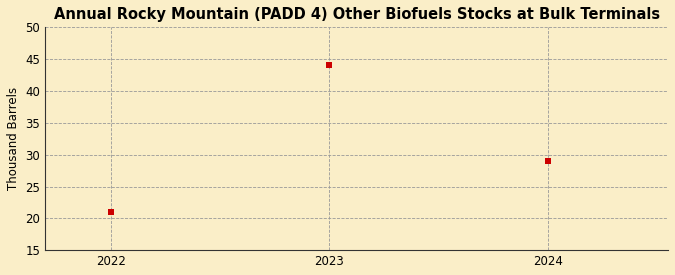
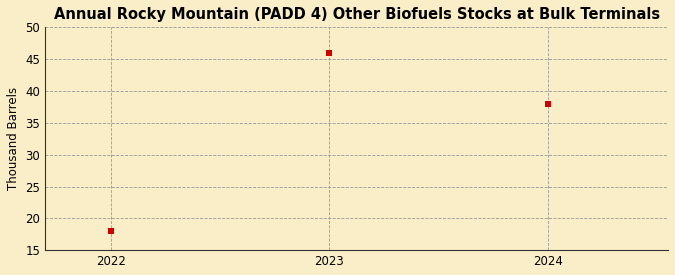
2022: 21 -> 18
2023: 44 -> 46
2024: 29 -> 38
